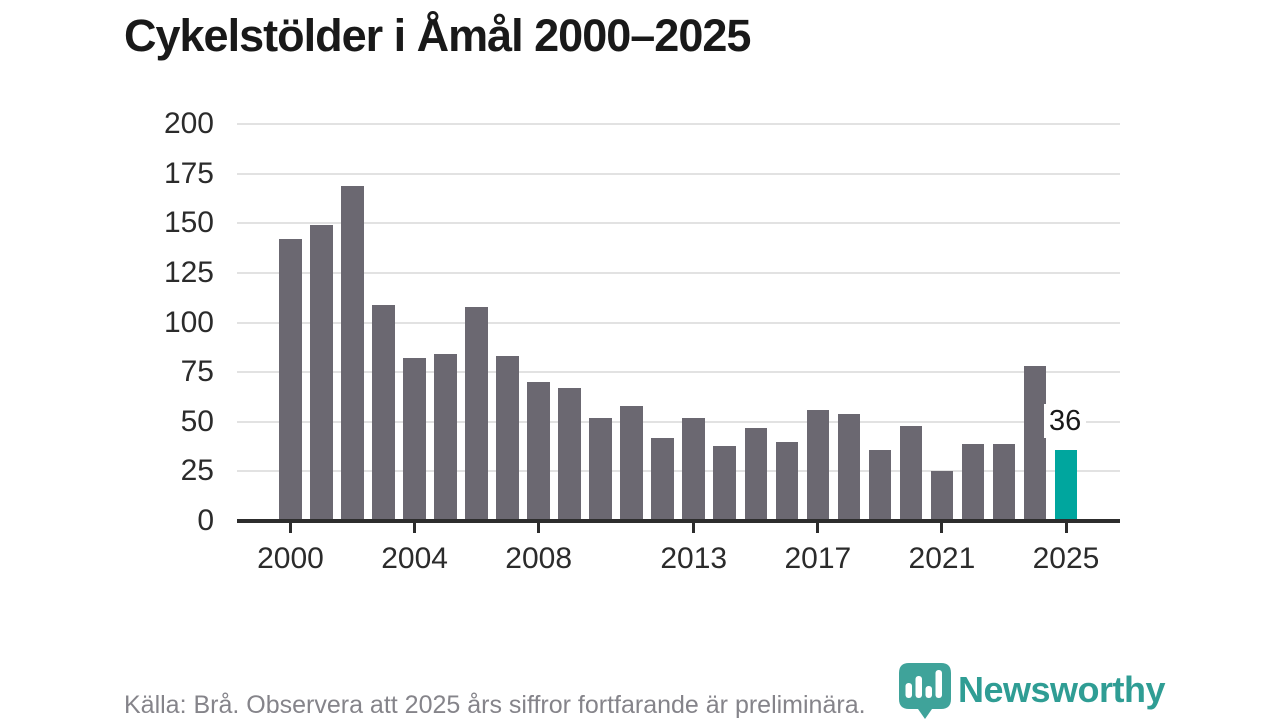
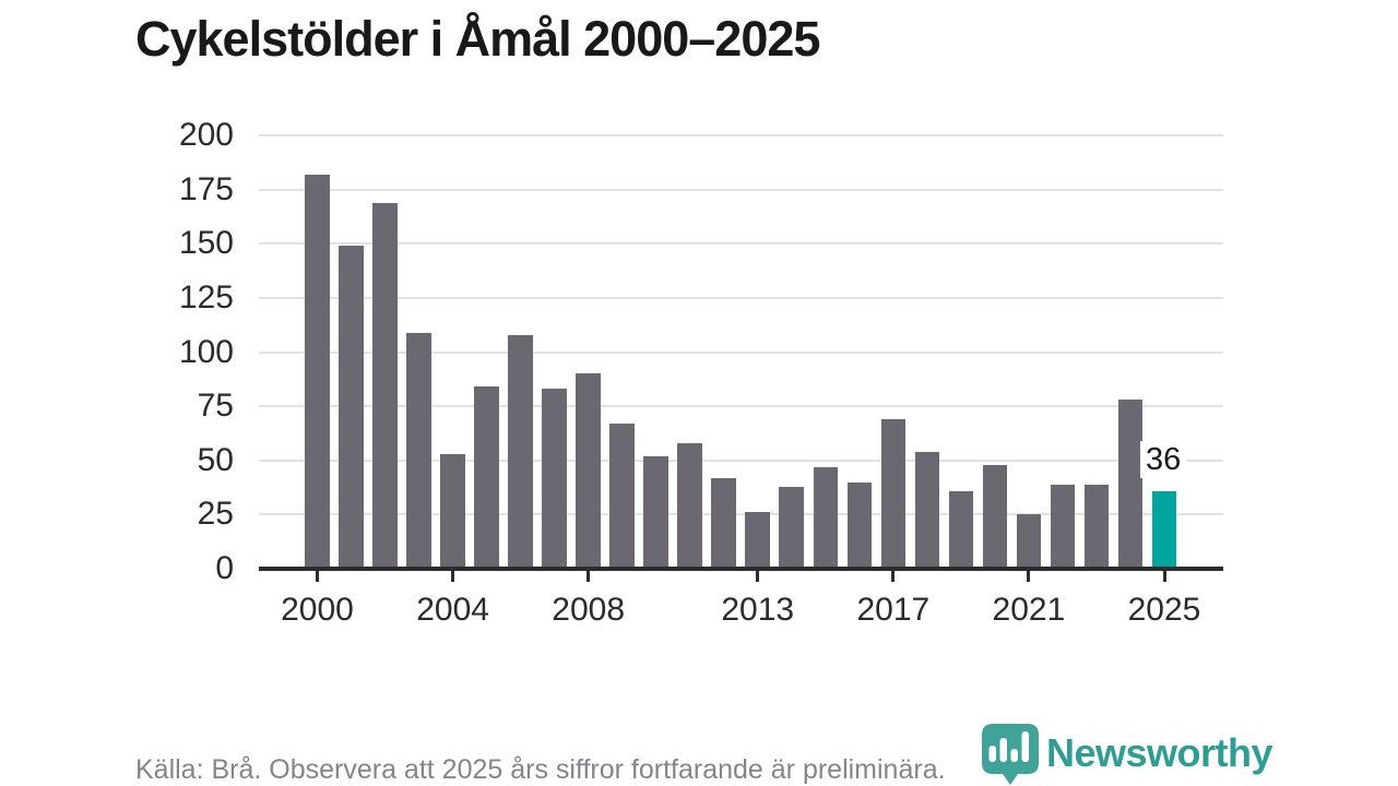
2000: 142 -> 182
2004: 82 -> 53
2008: 70 -> 90
2013: 52 -> 26
2017: 56 -> 69
